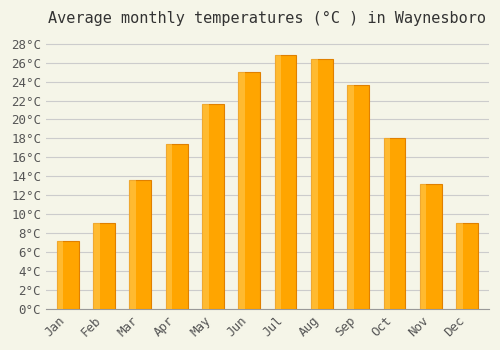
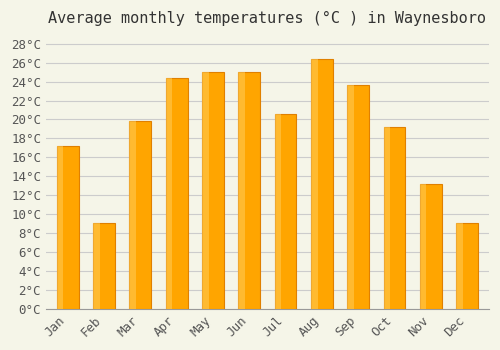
Jan: 7.2°C -> 17.2°C
Mar: 13.6°C -> 19.8°C
Apr: 17.4°C -> 24.4°C
May: 21.6°C -> 25.0°C
Jul: 26.8°C -> 20.6°C
Oct: 18.0°C -> 19.2°C
